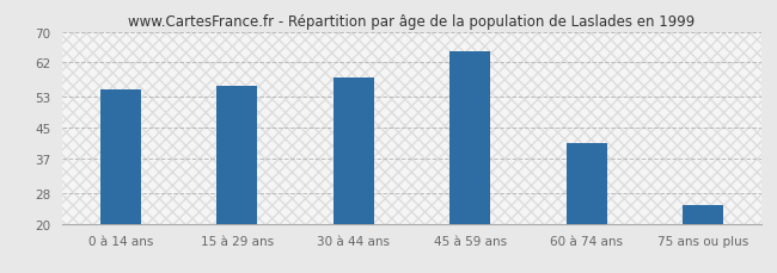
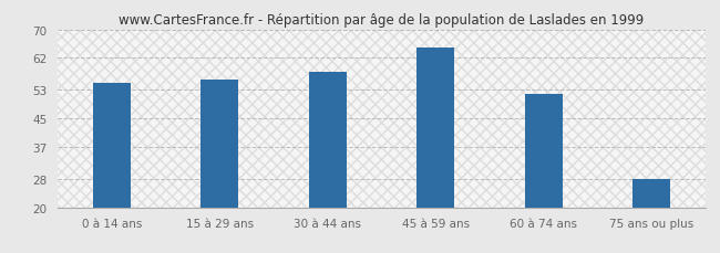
60 à 74 ans: 41 -> 52
75 ans ou plus: 25 -> 28
